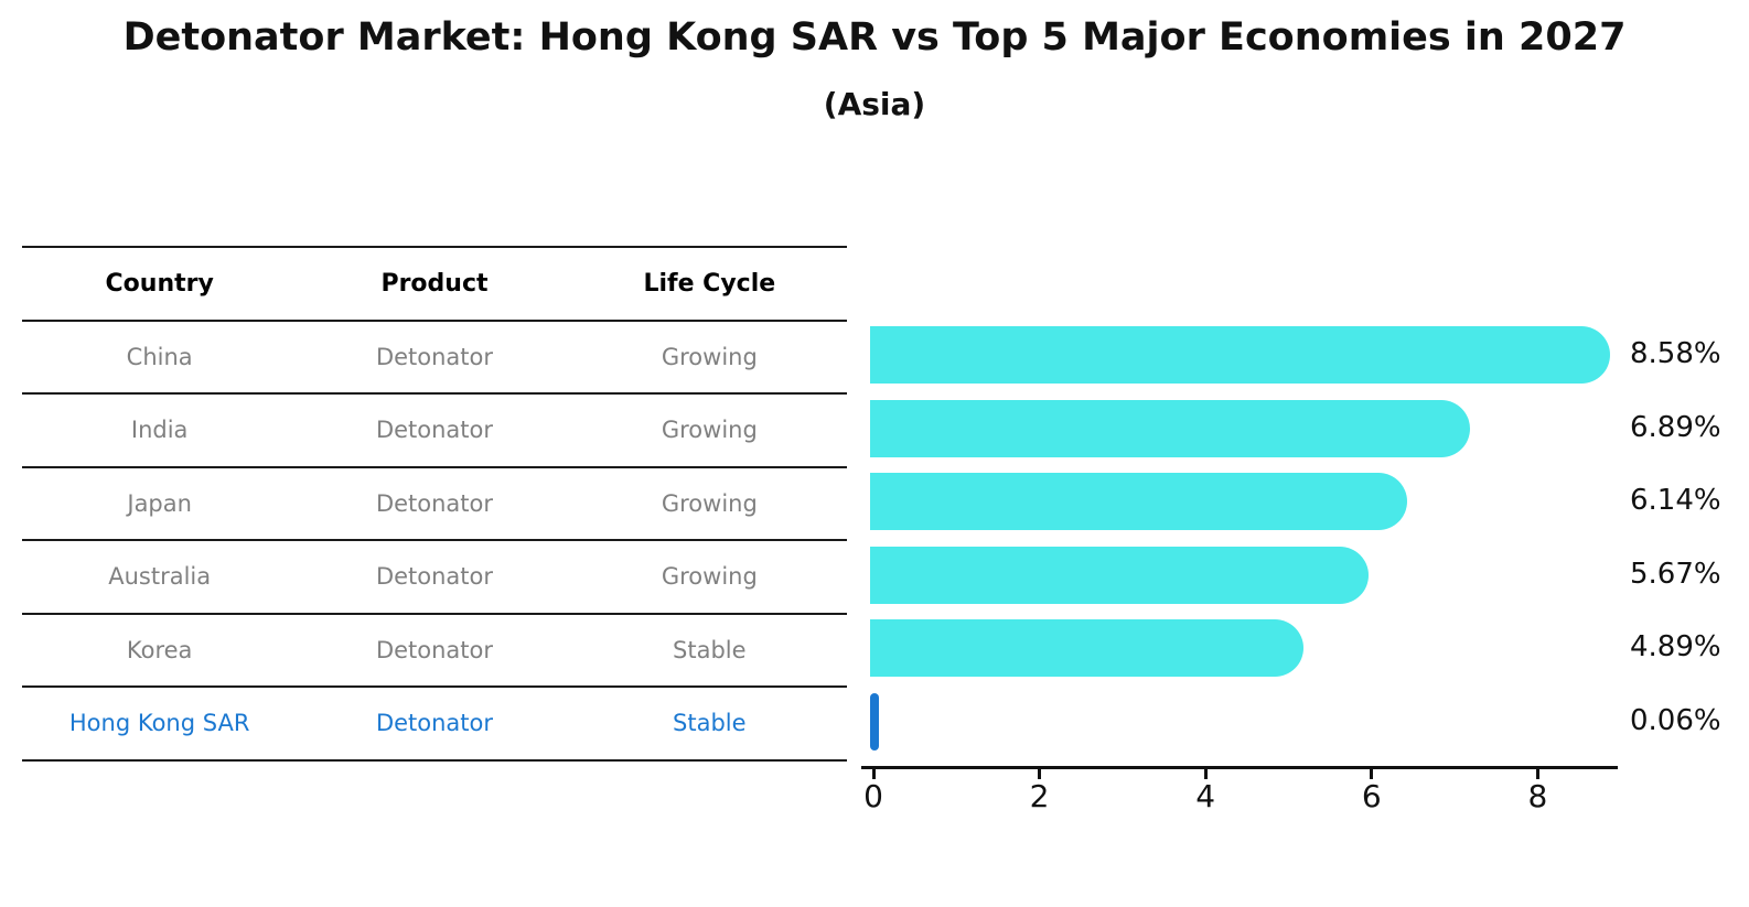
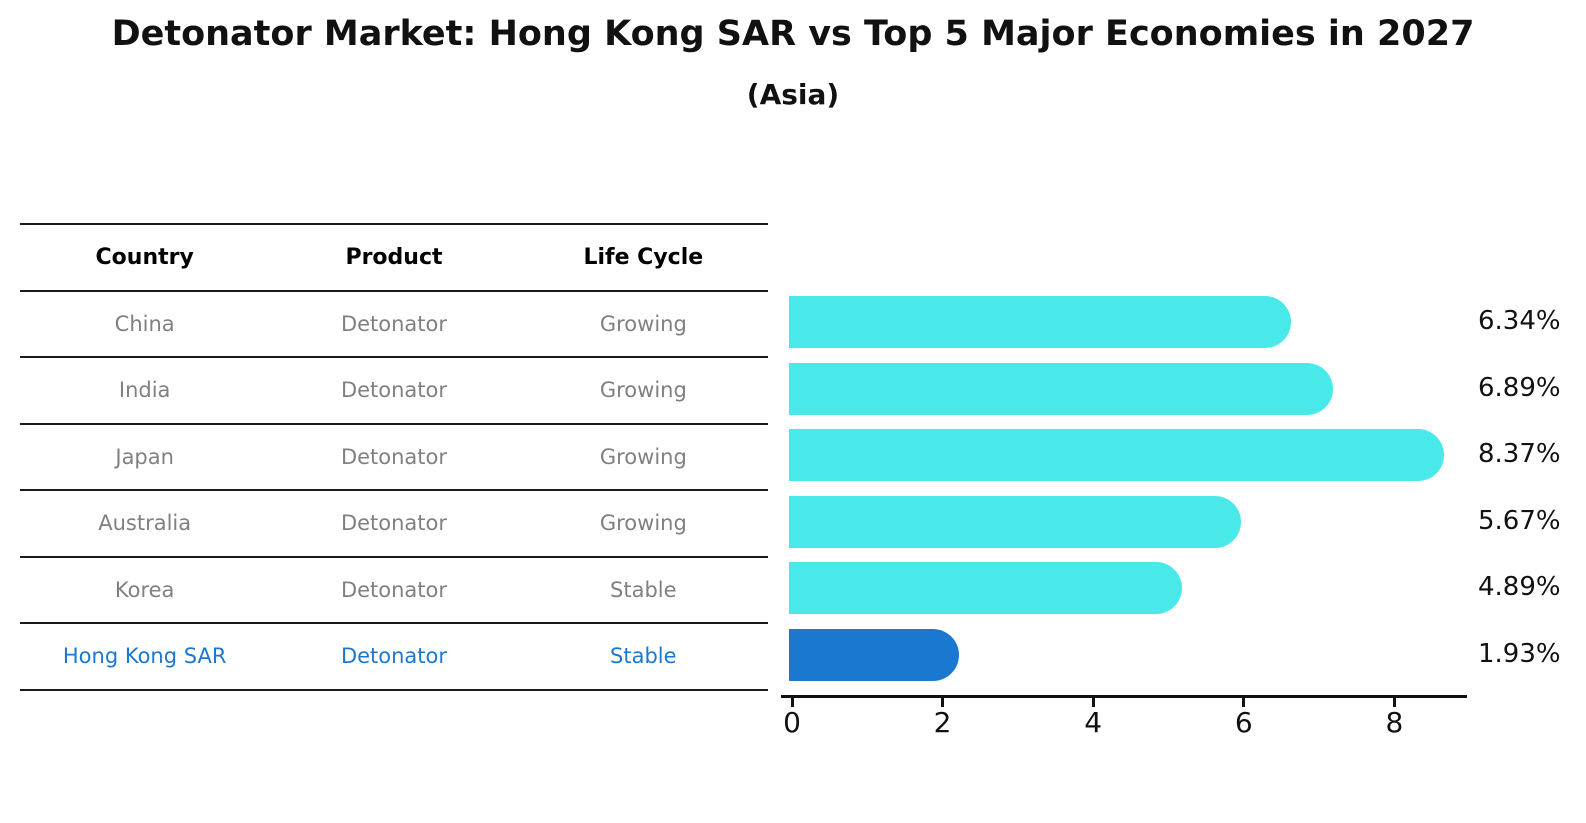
China: 8.58% -> 6.34%
Japan: 6.14% -> 8.37%
Hong Kong SAR: 0.06% -> 1.93%
